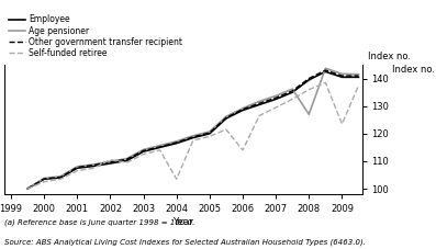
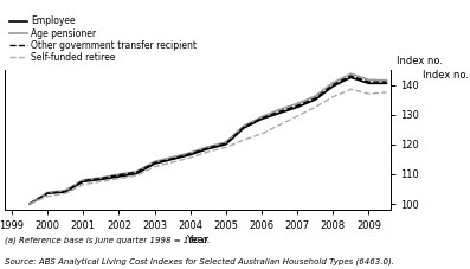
Self-funded retiree/2002: 110.5 -> 108.5
Self-funded retiree/2004: 103.5 -> 115.5
Self-funded retiree/2006: 114.0 -> 123.5
Age pensioner/2008: 127.0 -> 140.7
Self-funded retiree/2009: 123.5 -> 137.0
